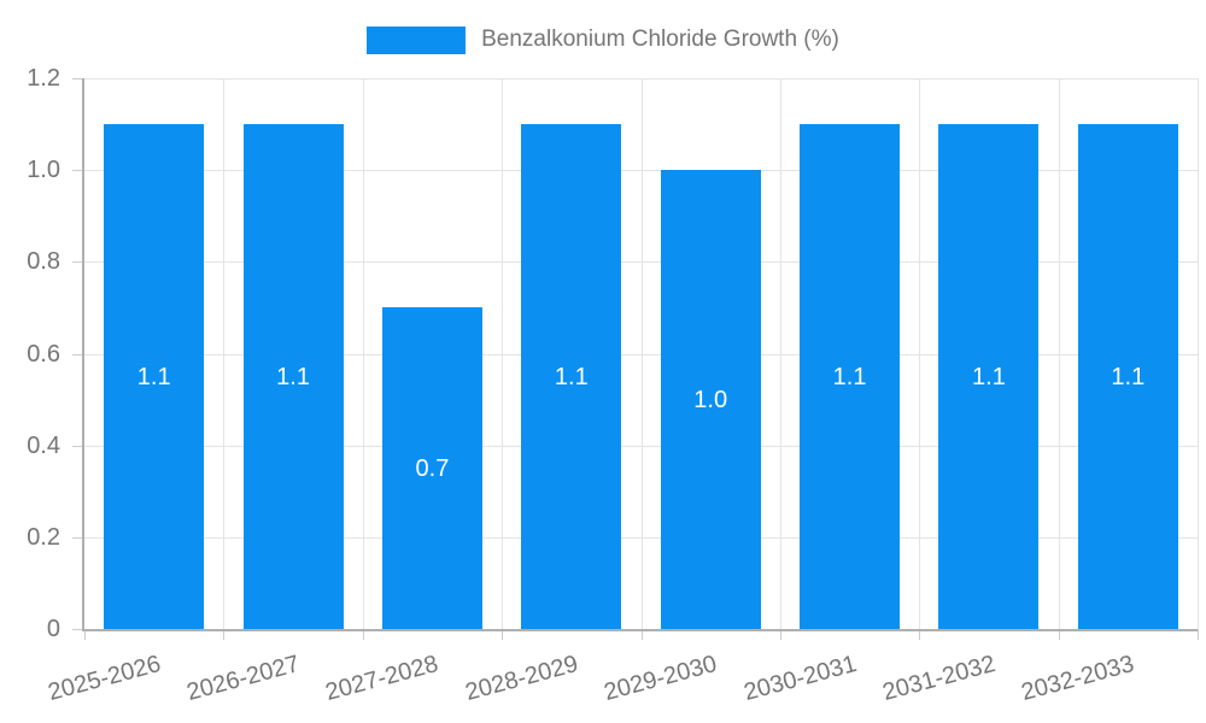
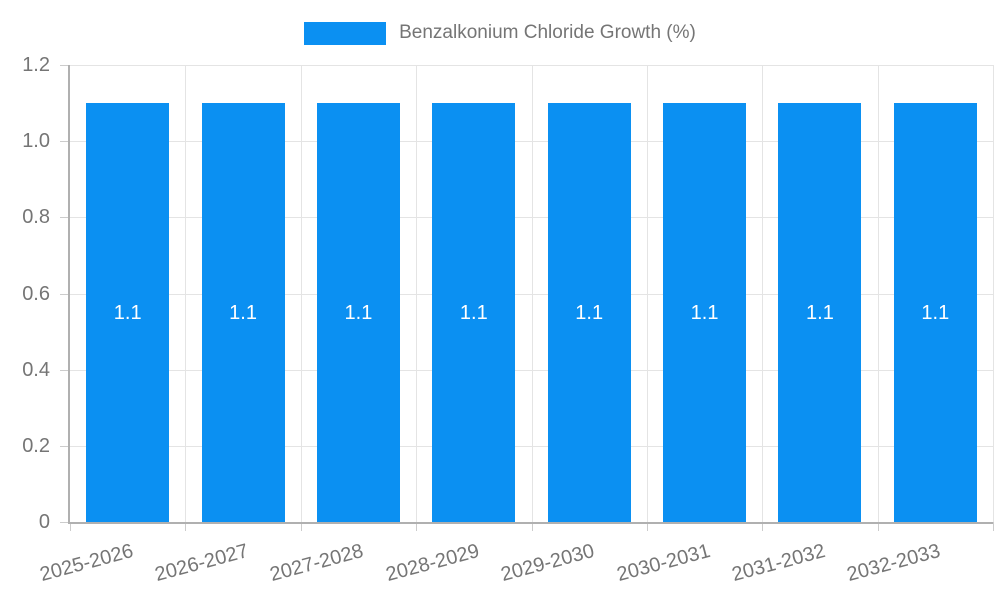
2027-2028: 0.7 -> 1.1
2029-2030: 1.0 -> 1.1
